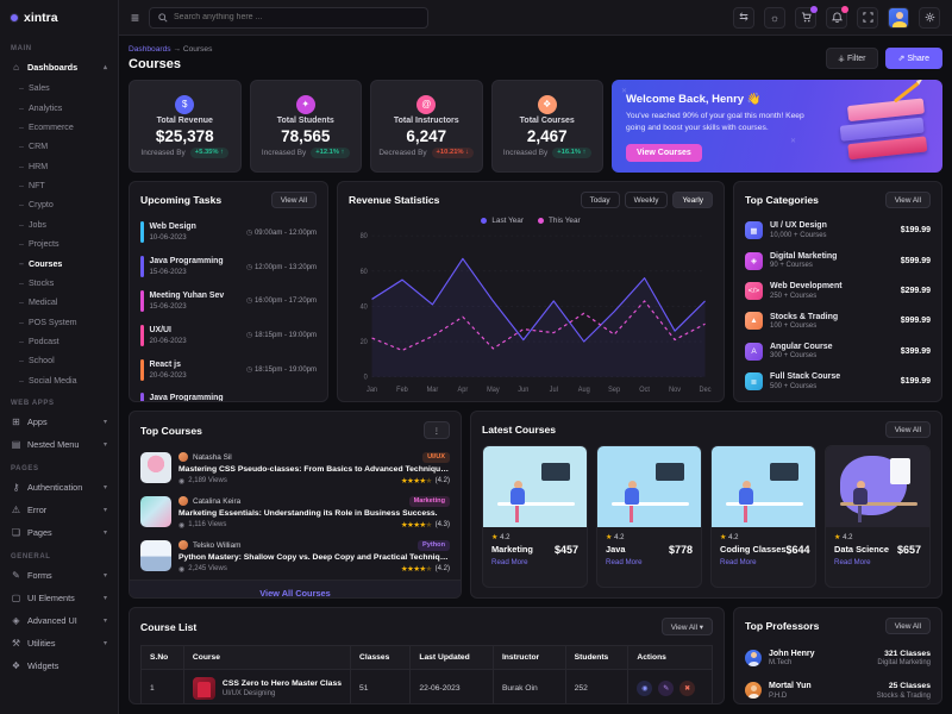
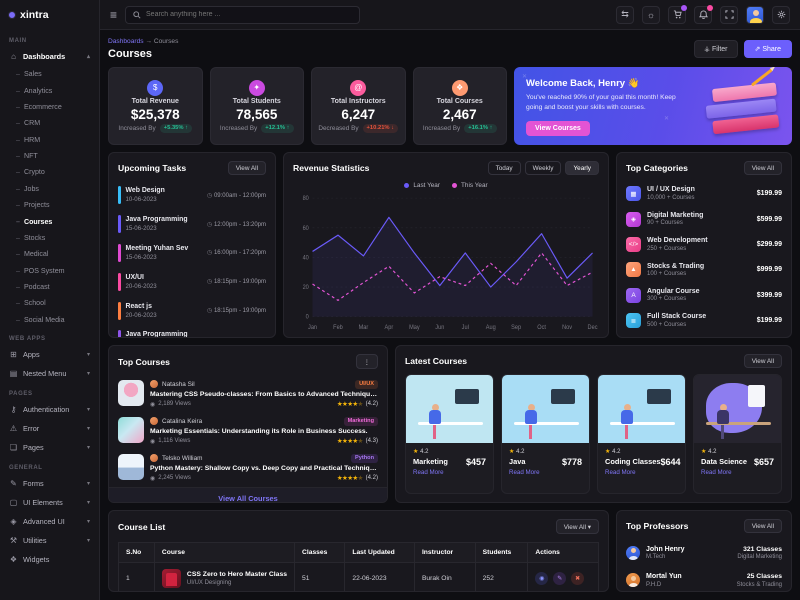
This Year/Feb: 15 -> 11
This Year/Jul: 25 -> 21
This Year/Sep: 24 -> 21
